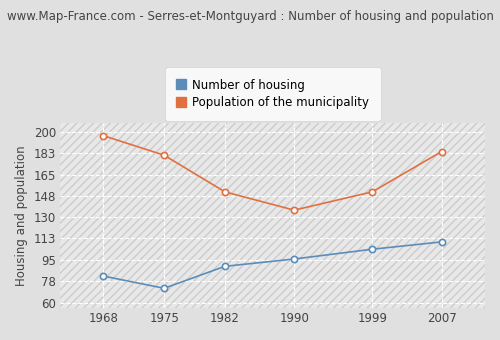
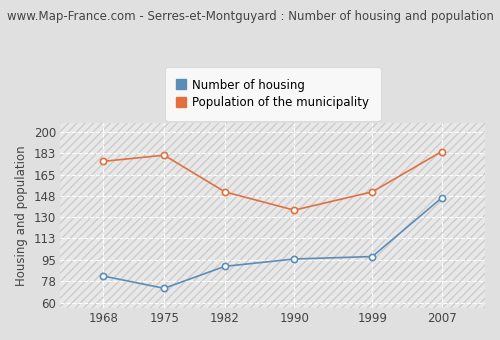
Population of the municipality/1968: 197 -> 176
Number of housing/1999: 104 -> 98
Number of housing/2007: 110 -> 146
